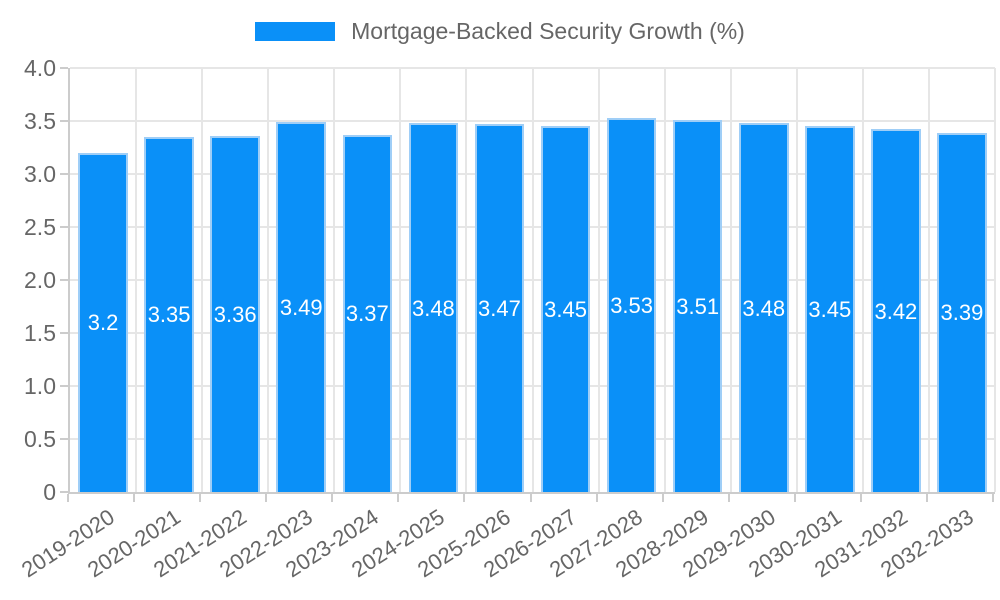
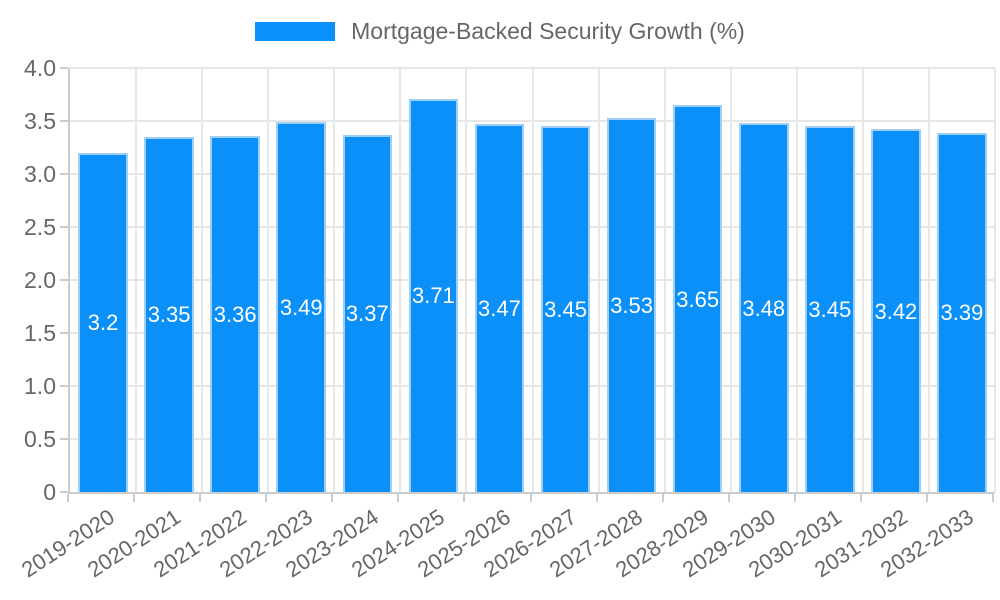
2024-2025: 3.48 -> 3.71
2028-2029: 3.51 -> 3.65
